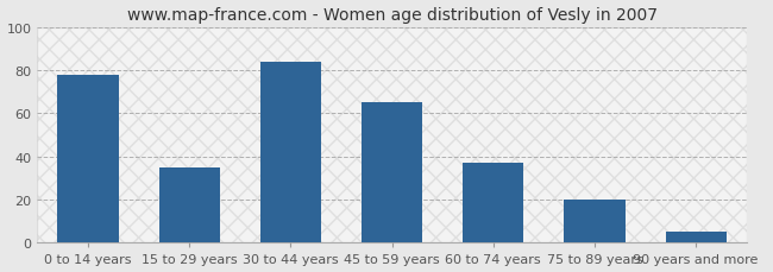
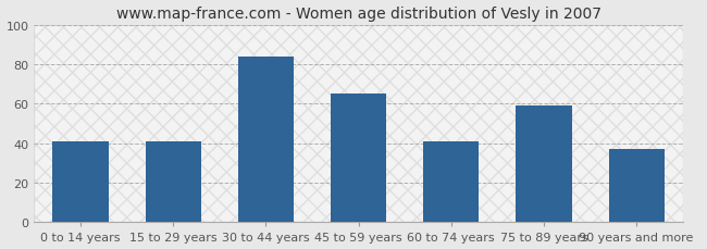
0 to 14 years: 78 -> 41
15 to 29 years: 35 -> 41
60 to 74 years: 37 -> 41
75 to 89 years: 20 -> 59
90 years and more: 5 -> 37
